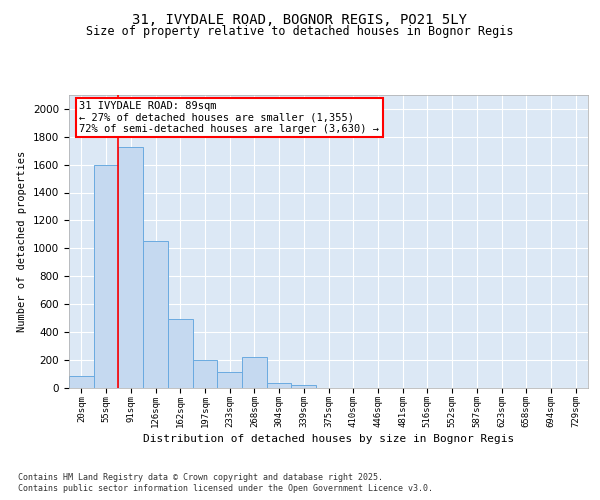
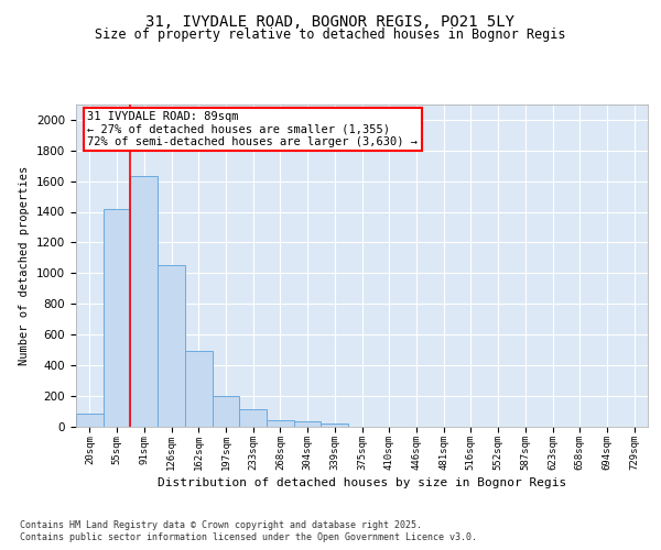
55sqm: 1600 -> 1420
91sqm: 1730 -> 1630
268sqm: 220 -> 40
